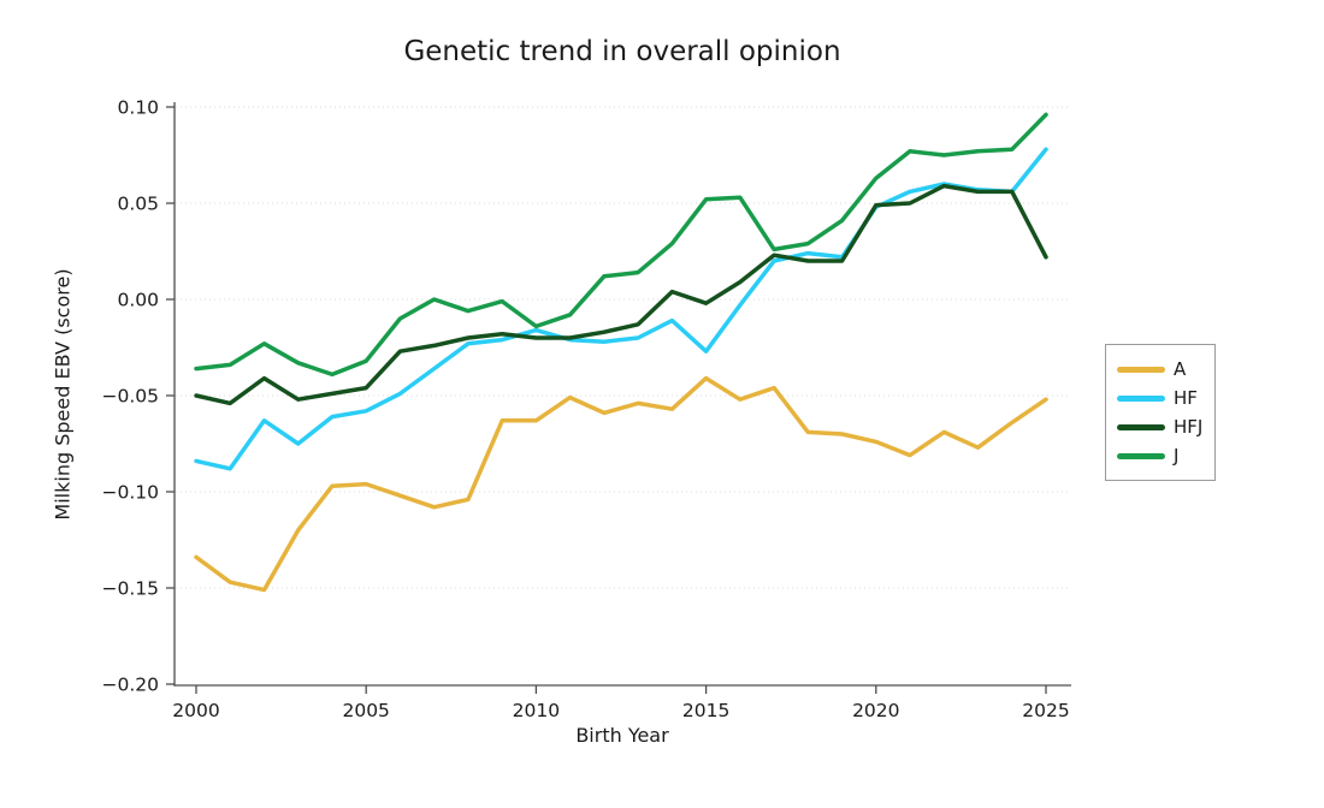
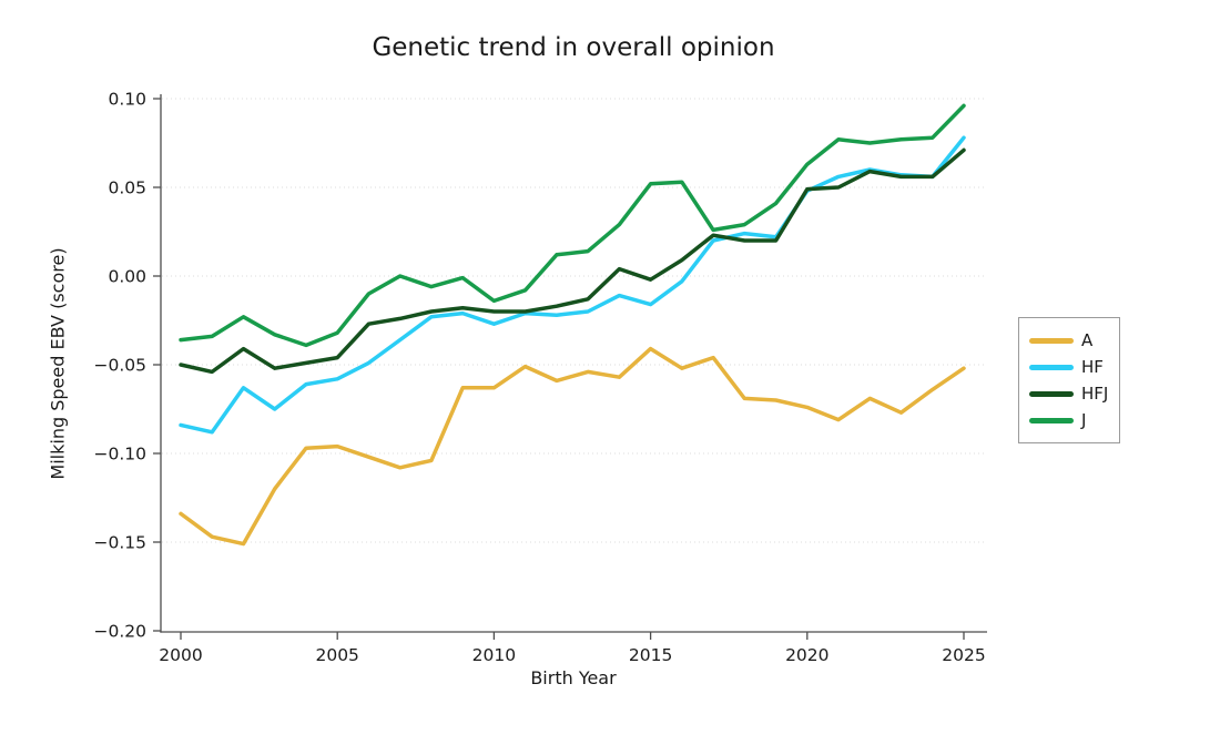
HF/2010: -0.016 -> -0.027
HF/2015: -0.027 -> -0.016
HFJ/2025: 0.022 -> 0.071
